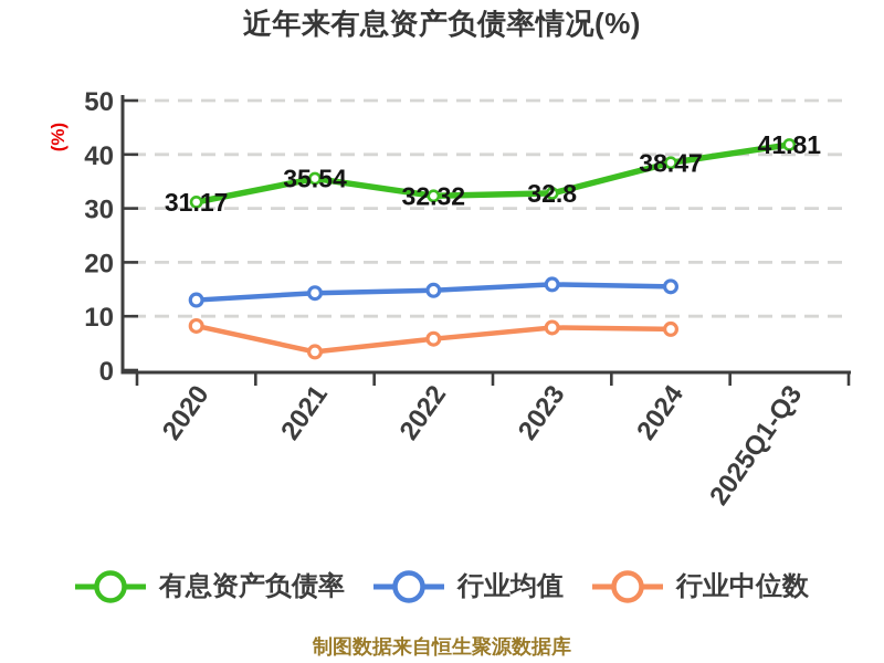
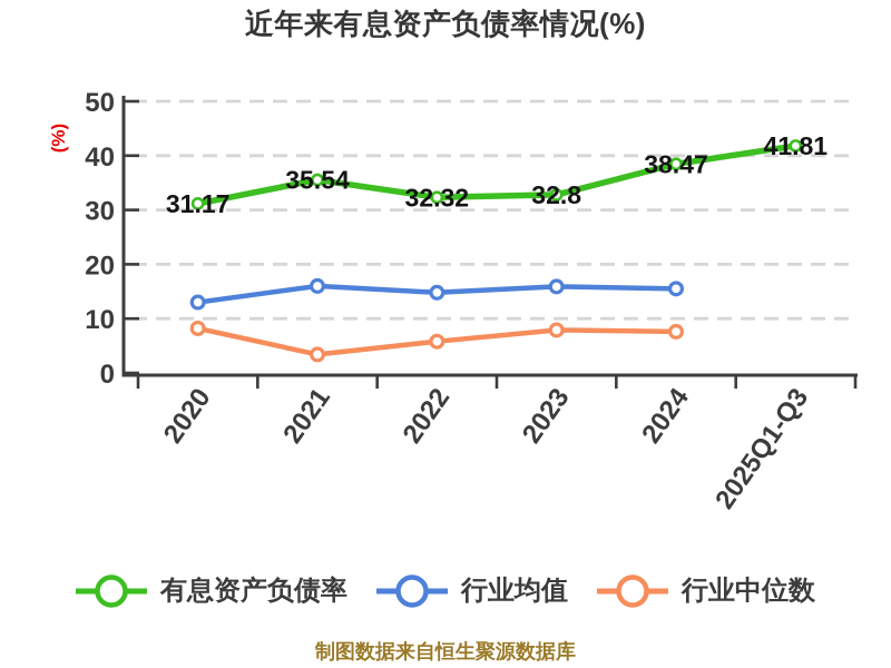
行业均值/2021: 14 -> 16
